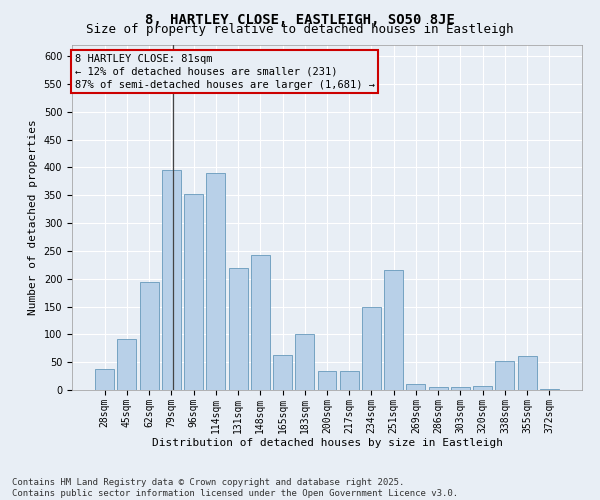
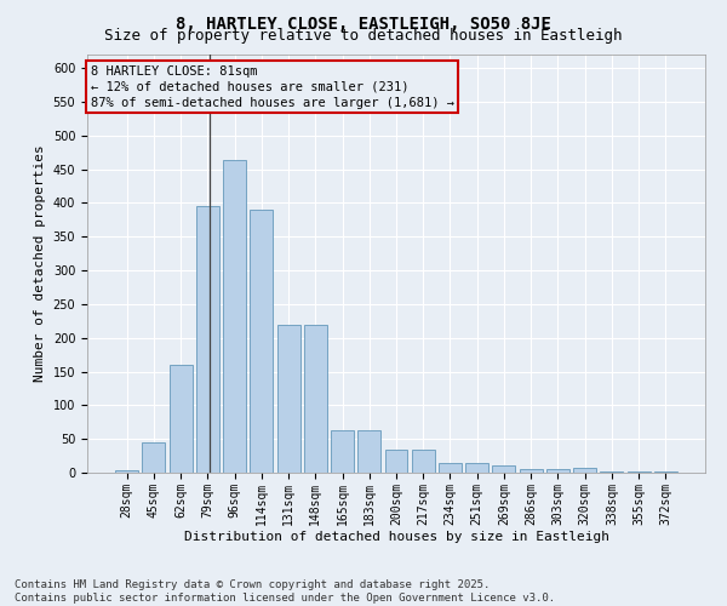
28sqm: 38 -> 3
45sqm: 92 -> 45
62sqm: 194 -> 160
96sqm: 352 -> 463
148sqm: 242 -> 220
183sqm: 100 -> 63
234sqm: 150 -> 14
251sqm: 216 -> 14
338sqm: 52 -> 1
355sqm: 62 -> 1
